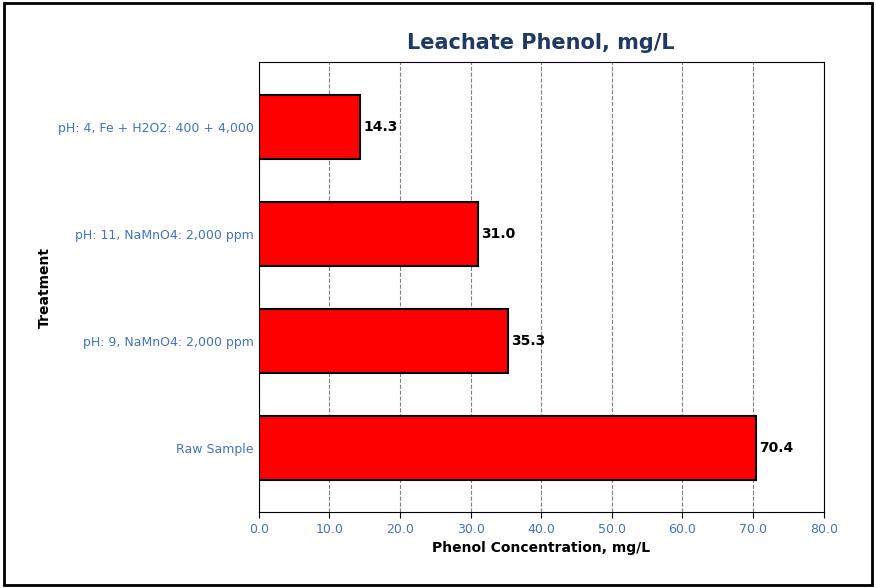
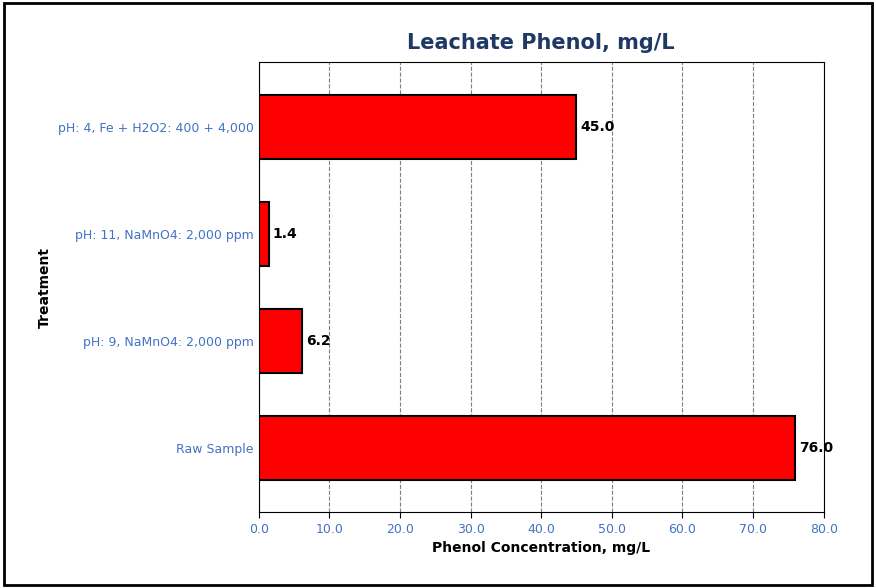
pH: 4, Fe + H2O2: 400 + 4,000: 14.3 -> 45.0
pH: 11, NaMnO4: 2,000 ppm: 31.0 -> 1.4
pH: 9, NaMnO4: 2,000 ppm: 35.3 -> 6.2
Raw Sample: 70.4 -> 76.0
